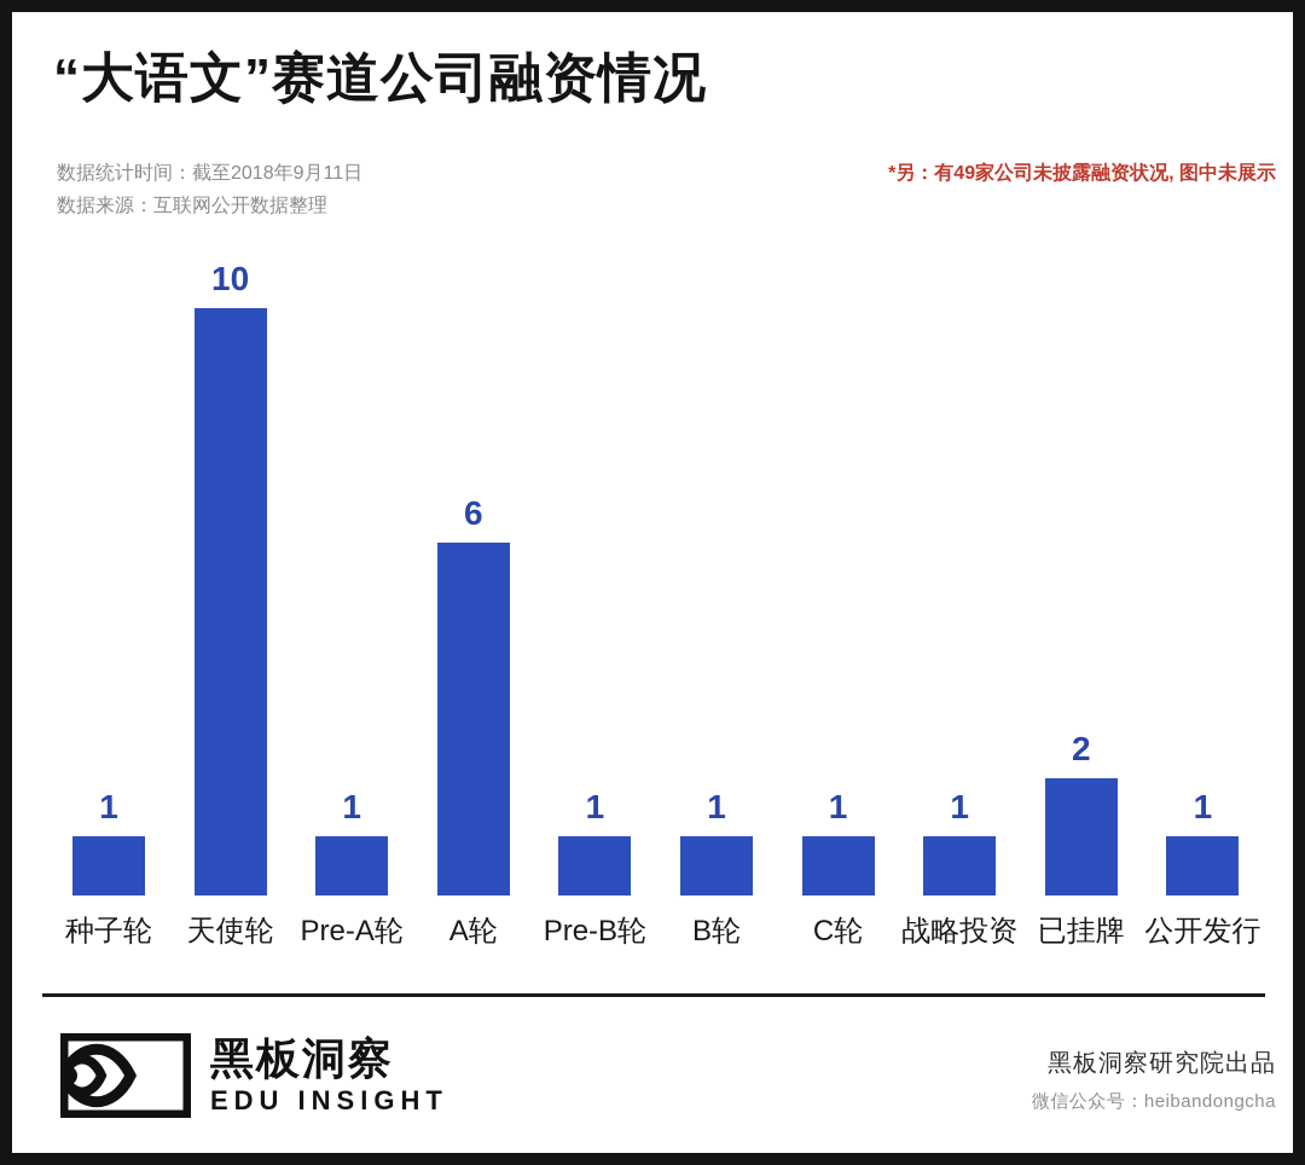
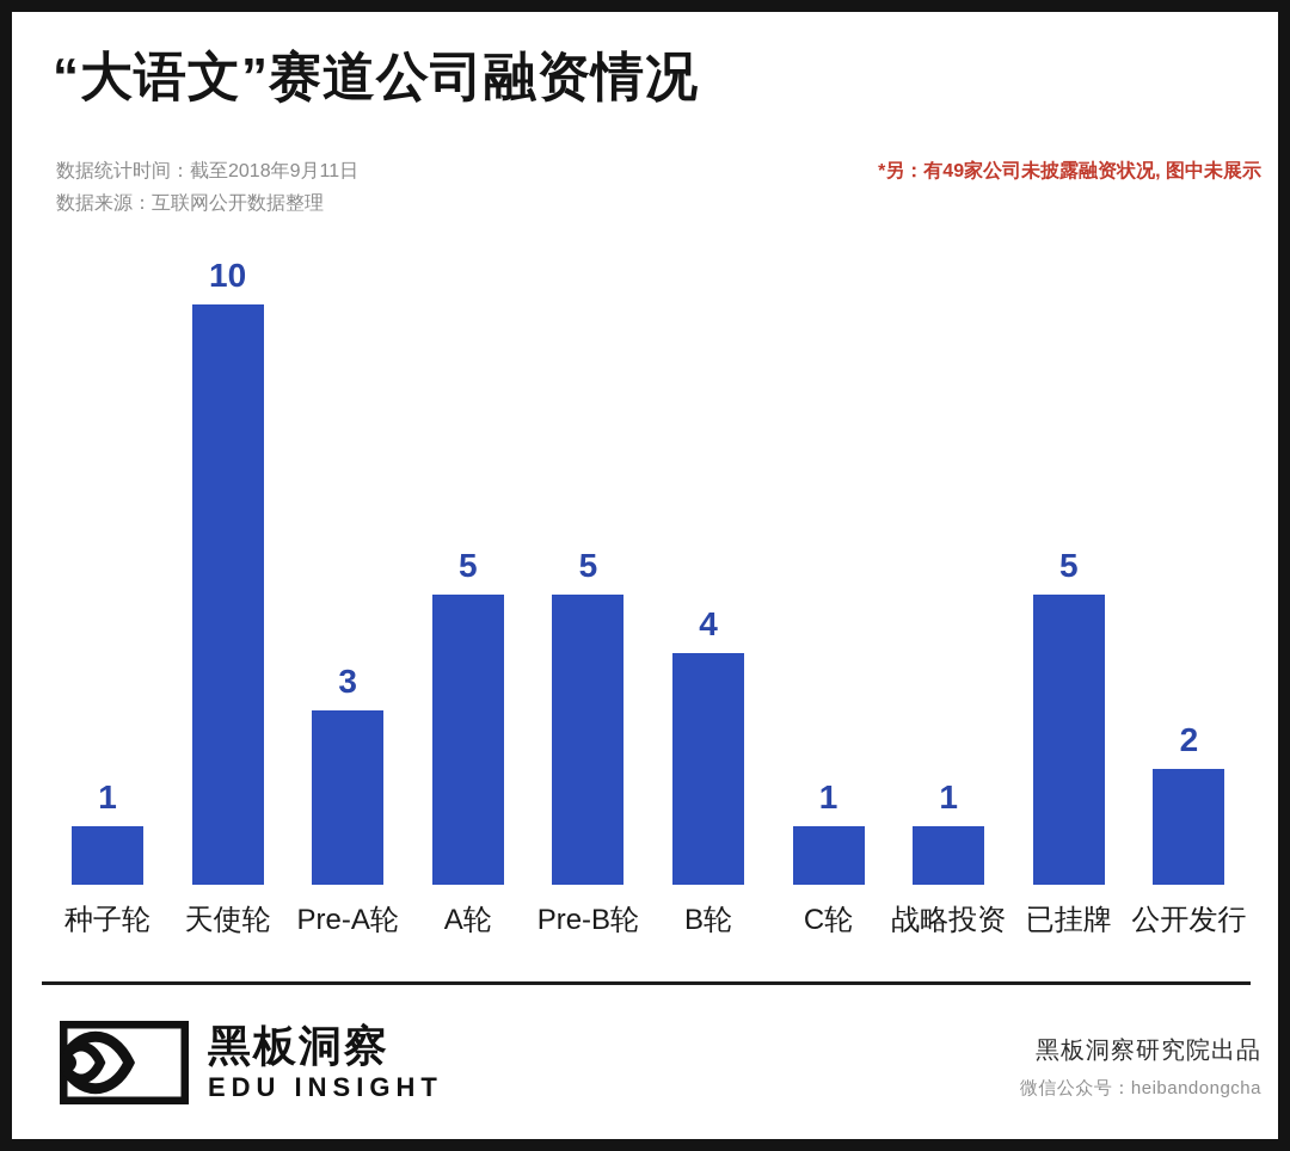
Pre-A轮: 1 -> 3
A轮: 6 -> 5
Pre-B轮: 1 -> 5
B轮: 1 -> 4
已挂牌: 2 -> 5
公开发行: 1 -> 2
